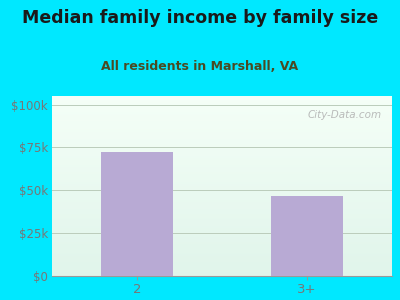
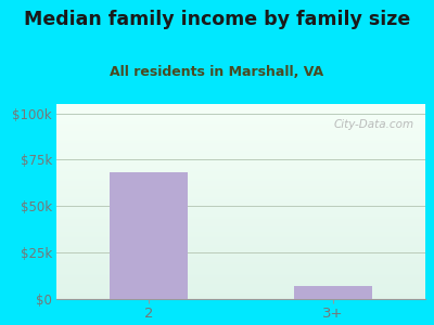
2: $72k -> $68k
3+: $46k -> $7k
